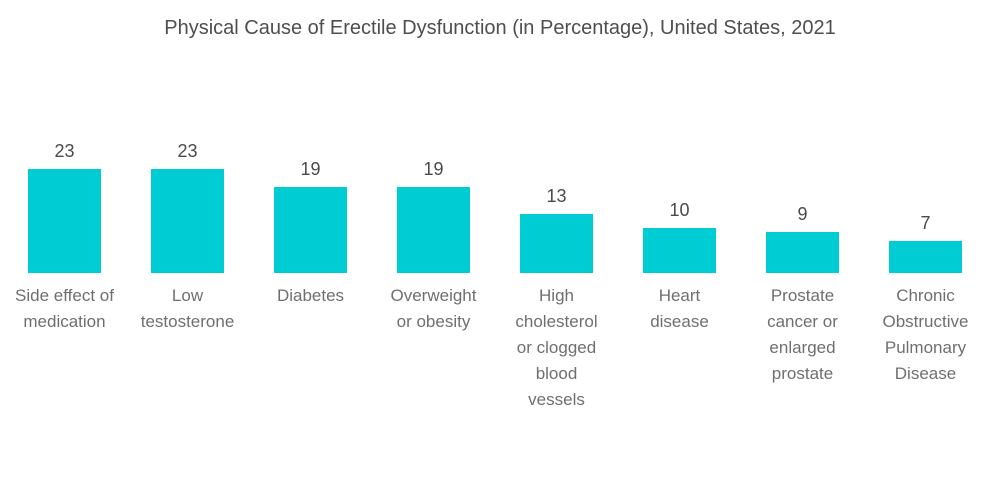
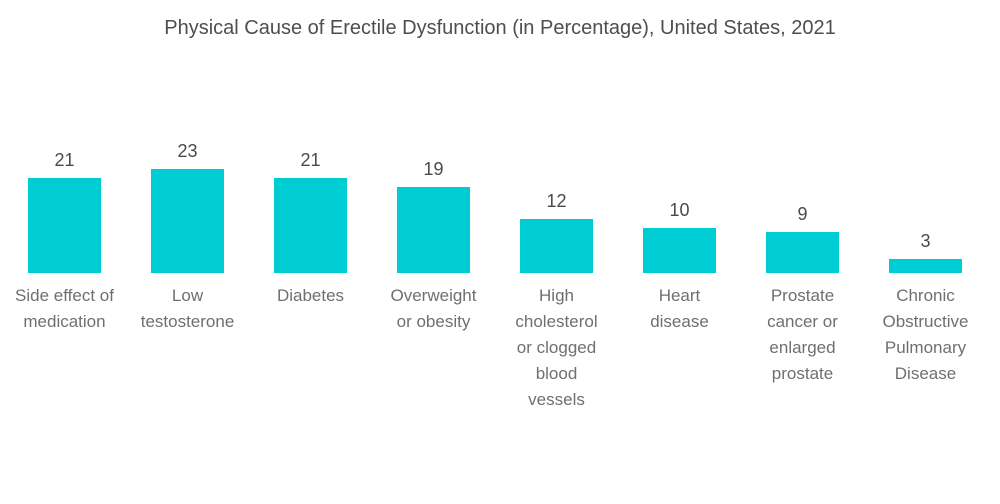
Side effect of medication: 23 -> 21
Diabetes: 19 -> 21
High cholesterol or clogged blood vessels: 13 -> 12
Chronic Obstructive Pulmonary Disease: 7 -> 3
